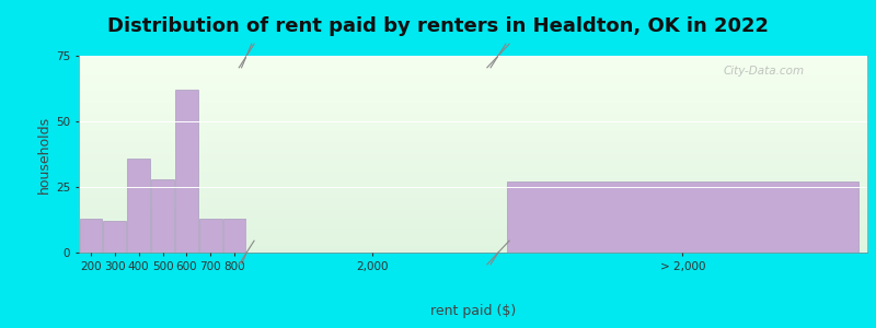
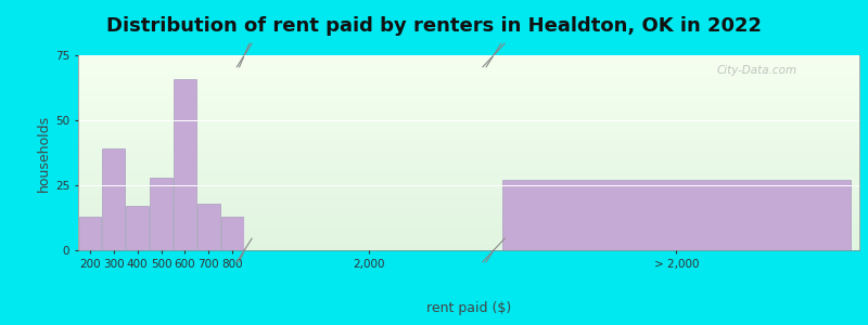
300: 12 -> 39
400: 36 -> 17
600: 62 -> 66
700: 13 -> 18
